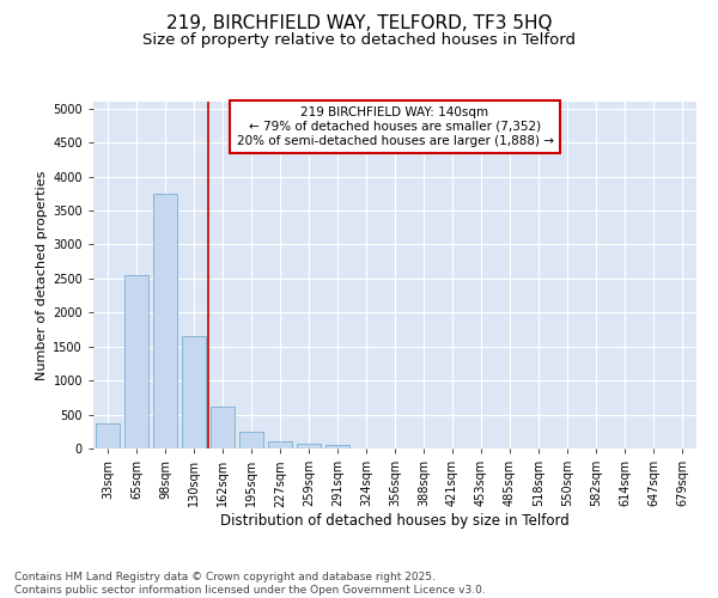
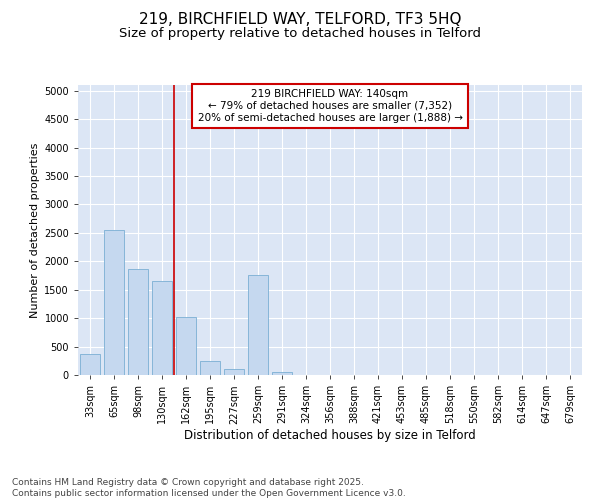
98sqm: 3750 -> 1860
162sqm: 620 -> 1020
259sqm: 60 -> 1760
